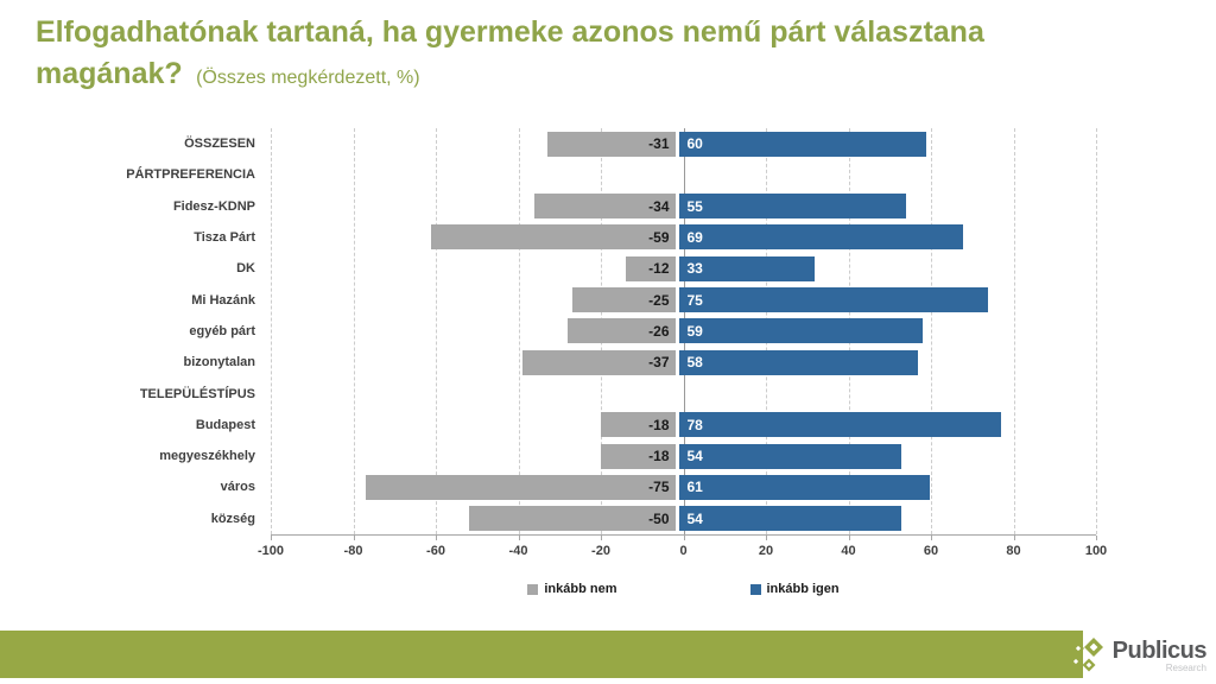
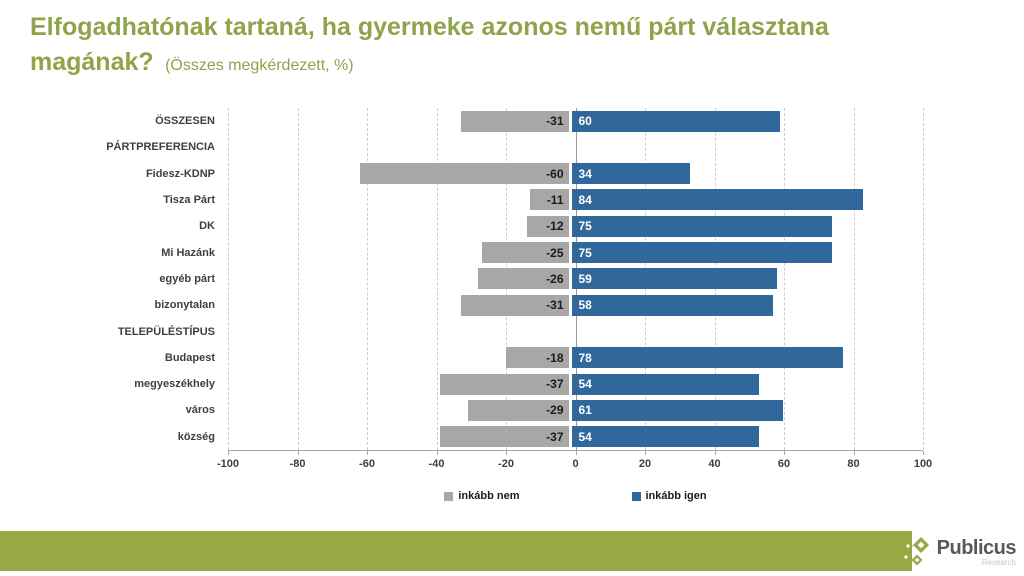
inkább nem/Fidesz-KDNP: -34 -> -60
inkább igen/Fidesz-KDNP: 55 -> 34
inkább nem/Tisza Párt: -59 -> -11
inkább igen/Tisza Párt: 69 -> 84
inkább igen/DK: 33 -> 75
inkább nem/bizonytalan: -37 -> -31
inkább nem/megyeszékhely: -18 -> -37
inkább nem/város: -75 -> -29
inkább nem/község: -50 -> -37
